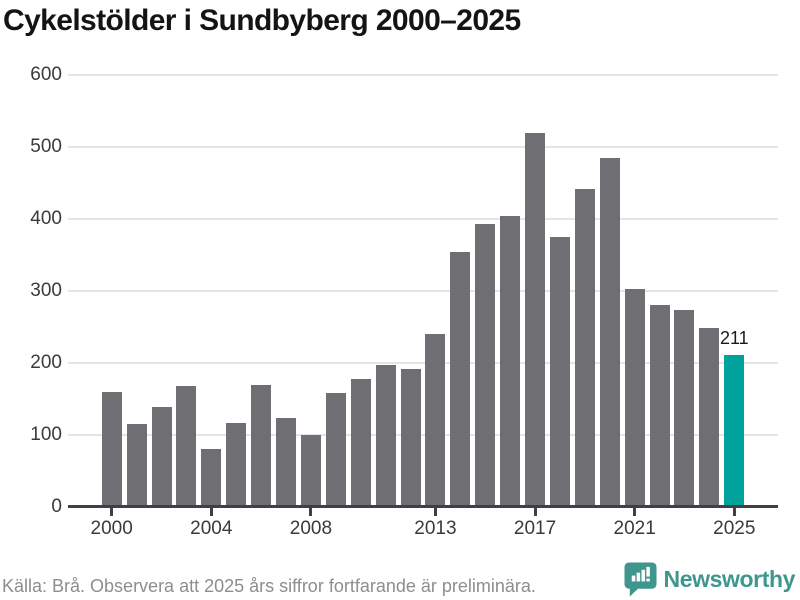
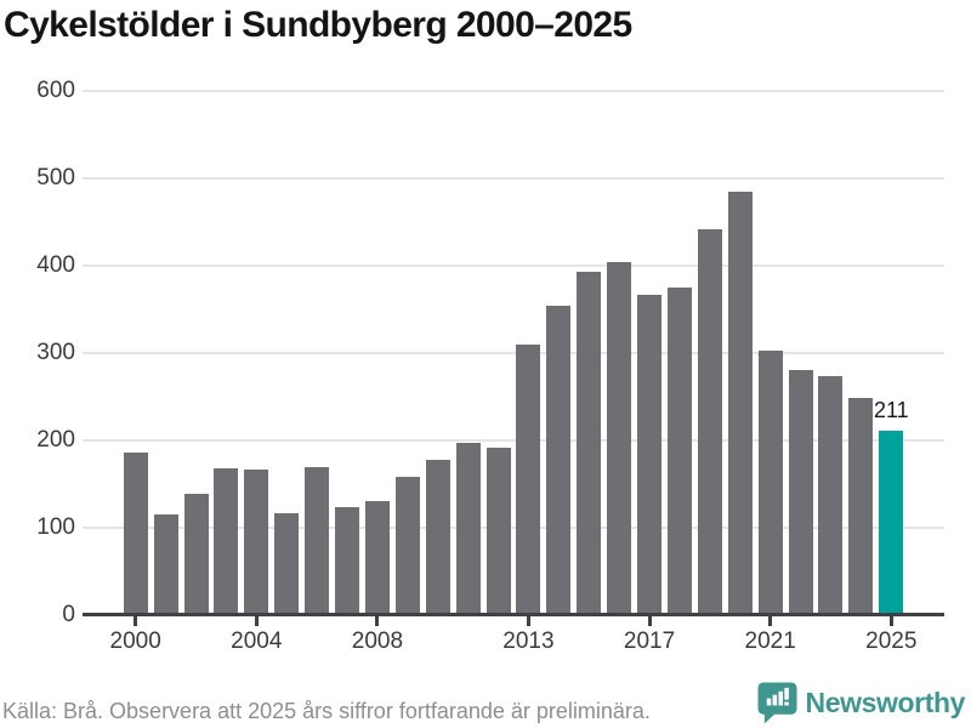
2000: 160 -> 190
2004: 80 -> 170
2008: 100 -> 130
2013: 240 -> 310
2017: 520 -> 370
